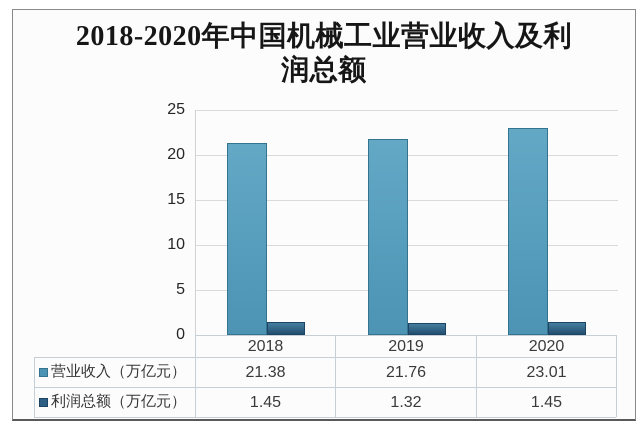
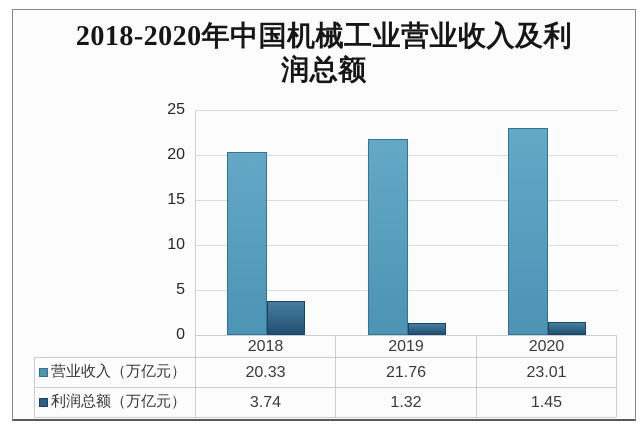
营业收入（万亿元）/2018: 21.38 -> 20.33
利润总额（万亿元）/2018: 1.45 -> 3.74
